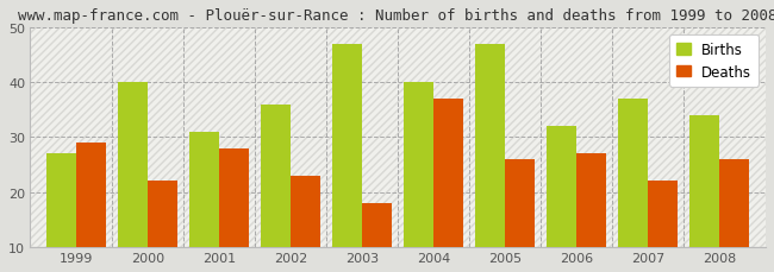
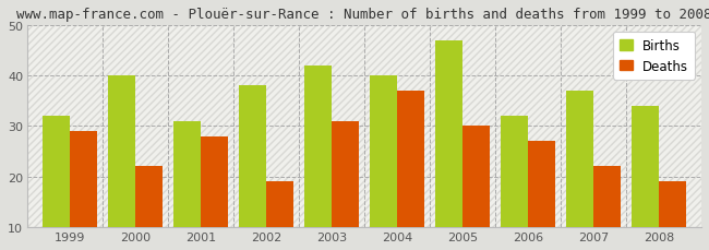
Births/1999: 27 -> 32
Births/2002: 36 -> 38
Deaths/2002: 23 -> 19
Births/2003: 47 -> 42
Deaths/2003: 18 -> 31
Deaths/2005: 26 -> 30
Deaths/2008: 26 -> 19
